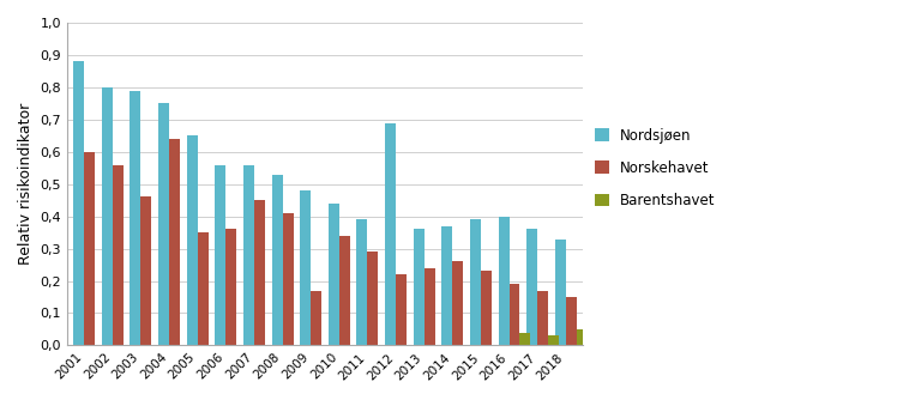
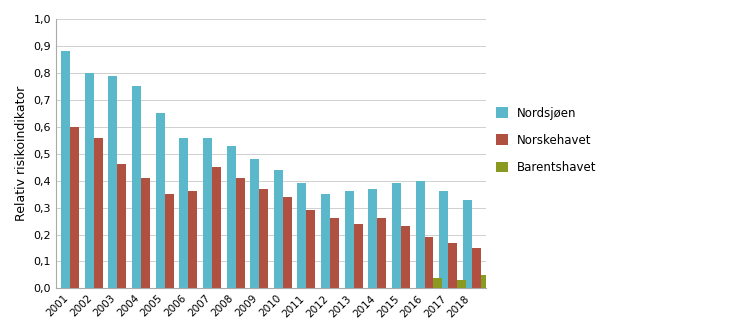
Norskehavet/2004: 0,64 -> 0,41
Norskehavet/2009: 0,17 -> 0,37
Nordsjøen/2012: 0,69 -> 0,35
Norskehavet/2012: 0,22 -> 0,26
